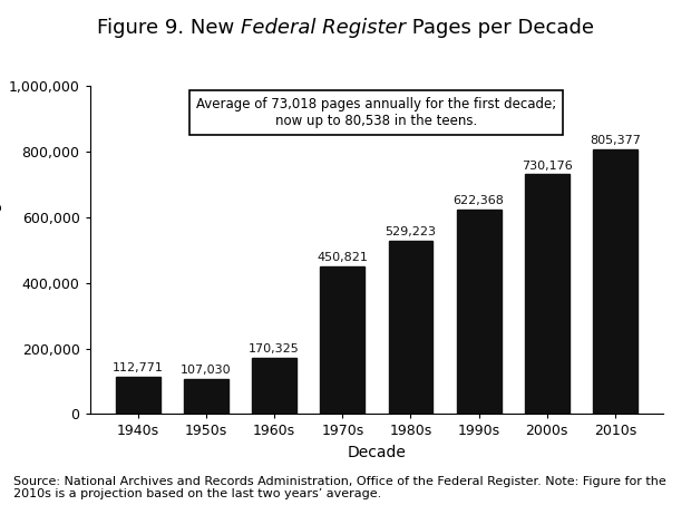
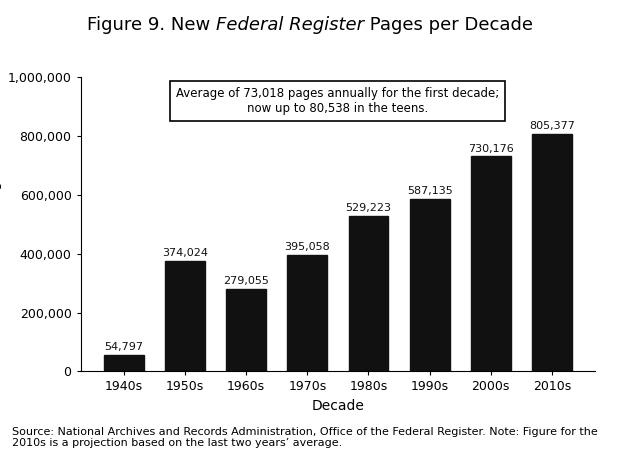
1940s: 112,771 -> 54,797
1950s: 107,030 -> 374,024
1960s: 170,325 -> 279,055
1970s: 450,821 -> 395,058
1990s: 622,368 -> 587,135
